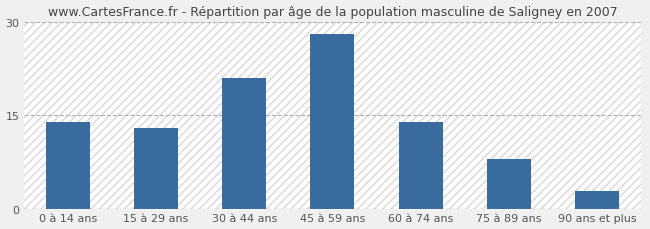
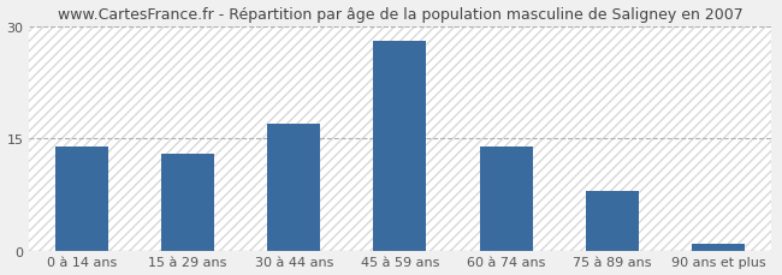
30 à 44 ans: 21 -> 17
90 ans et plus: 3 -> 1
